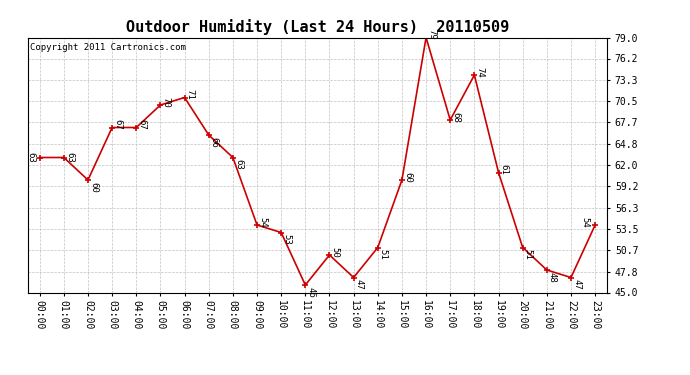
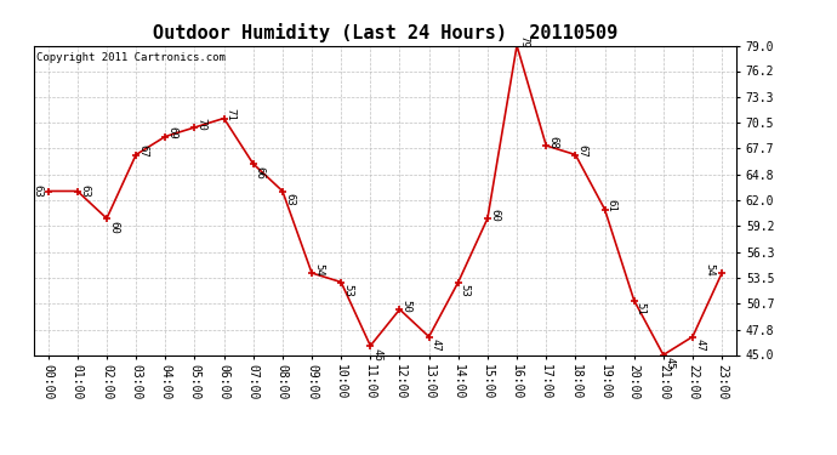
04:00: 67 -> 69
14:00: 51 -> 53
18:00: 74 -> 67
21:00: 48 -> 45
